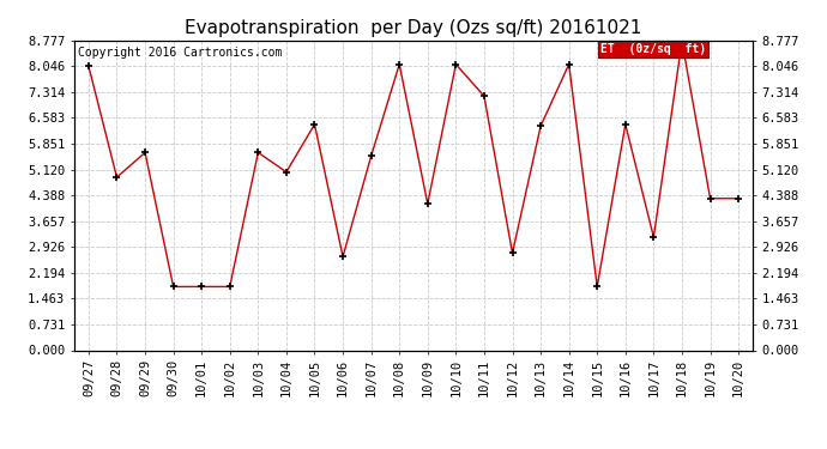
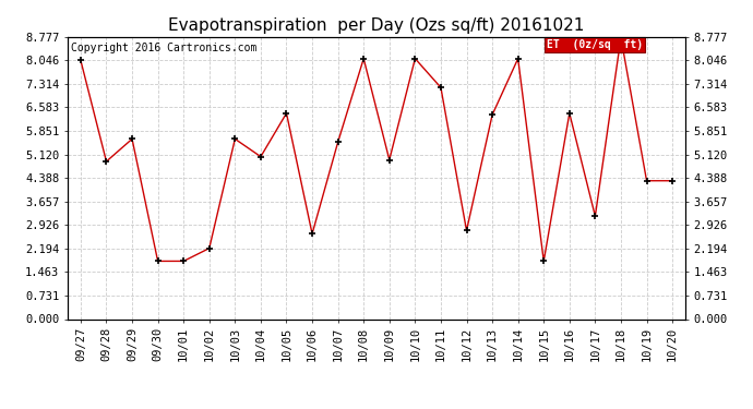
10/02: 1.80 -> 2.20
10/09: 4.15 -> 4.95
